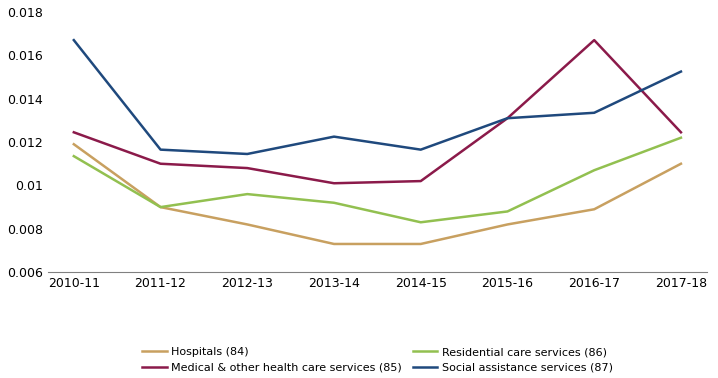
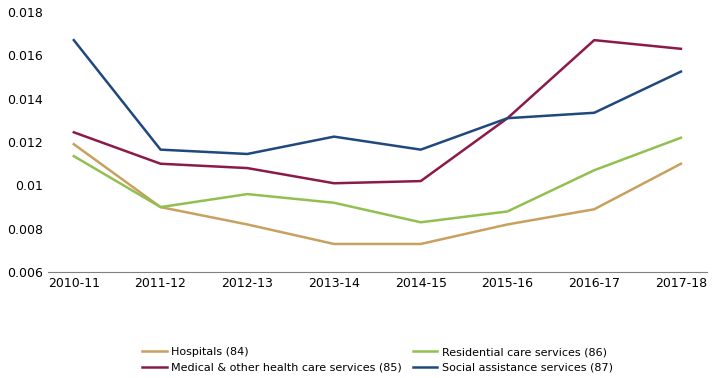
Medical & other health care services (85)/2017-18: 0.01245 -> 0.01630
